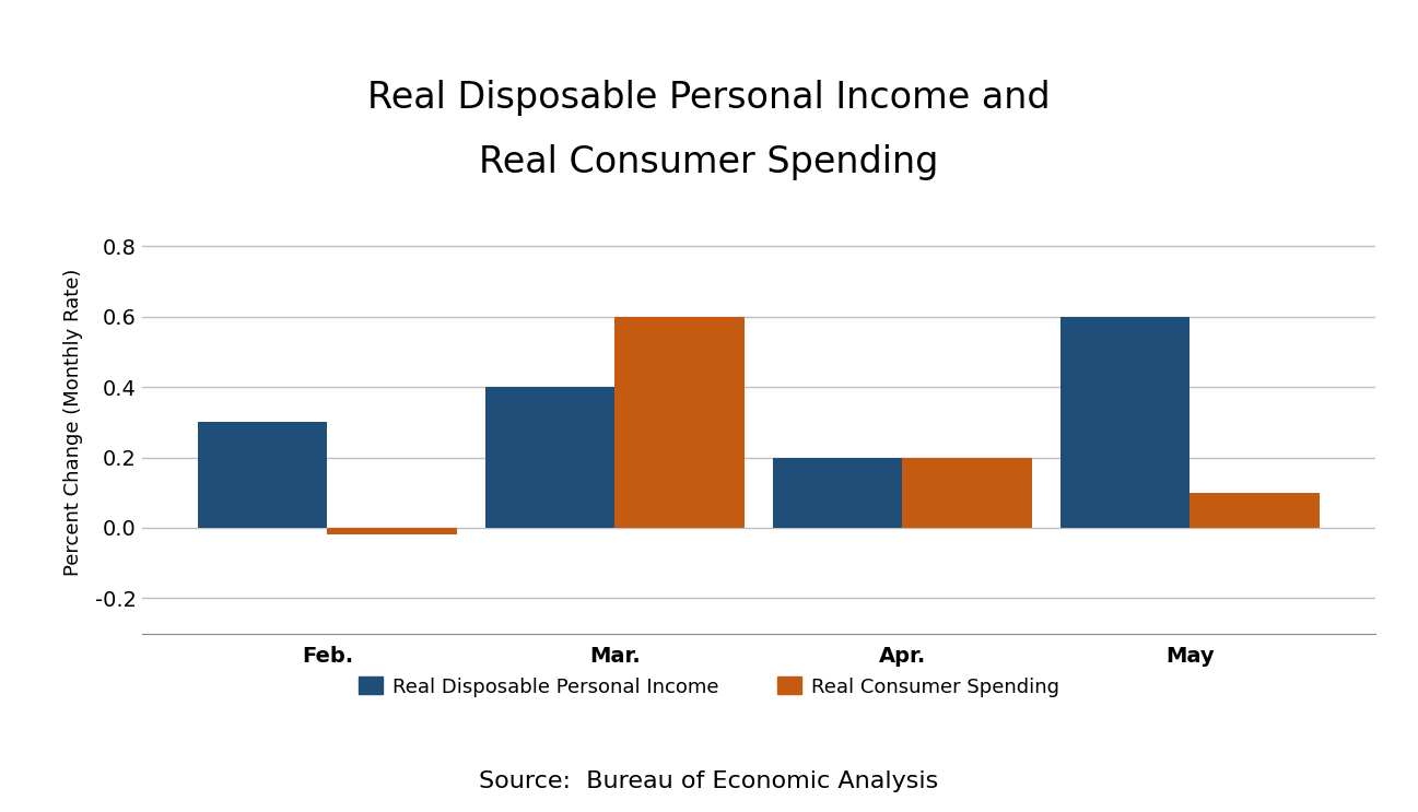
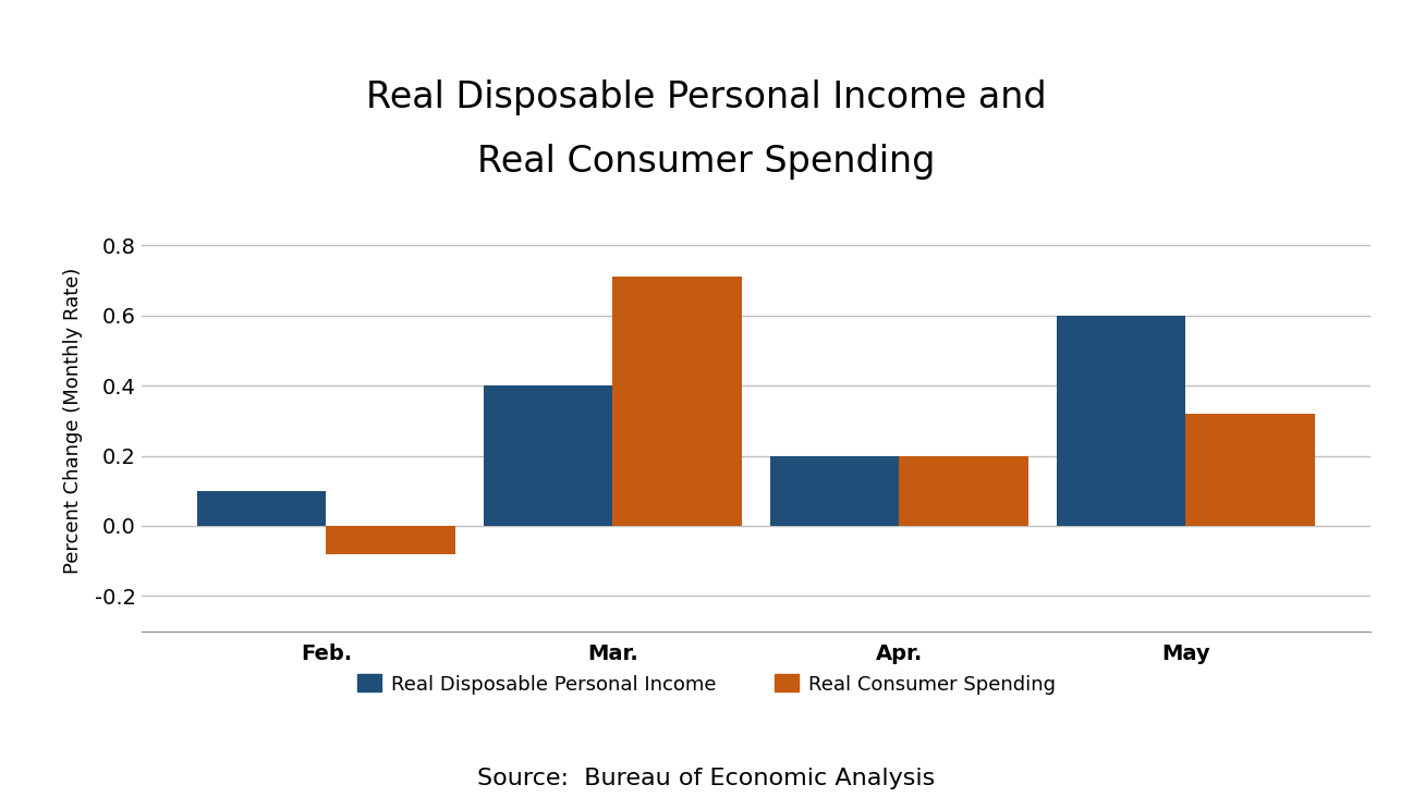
Real Disposable Personal Income/Feb.: 0.3 -> 0.1
Real Consumer Spending/Feb.: -0.02 -> -0.08
Real Consumer Spending/Mar.: 0.60 -> 0.71
Real Consumer Spending/May: 0.10 -> 0.32
